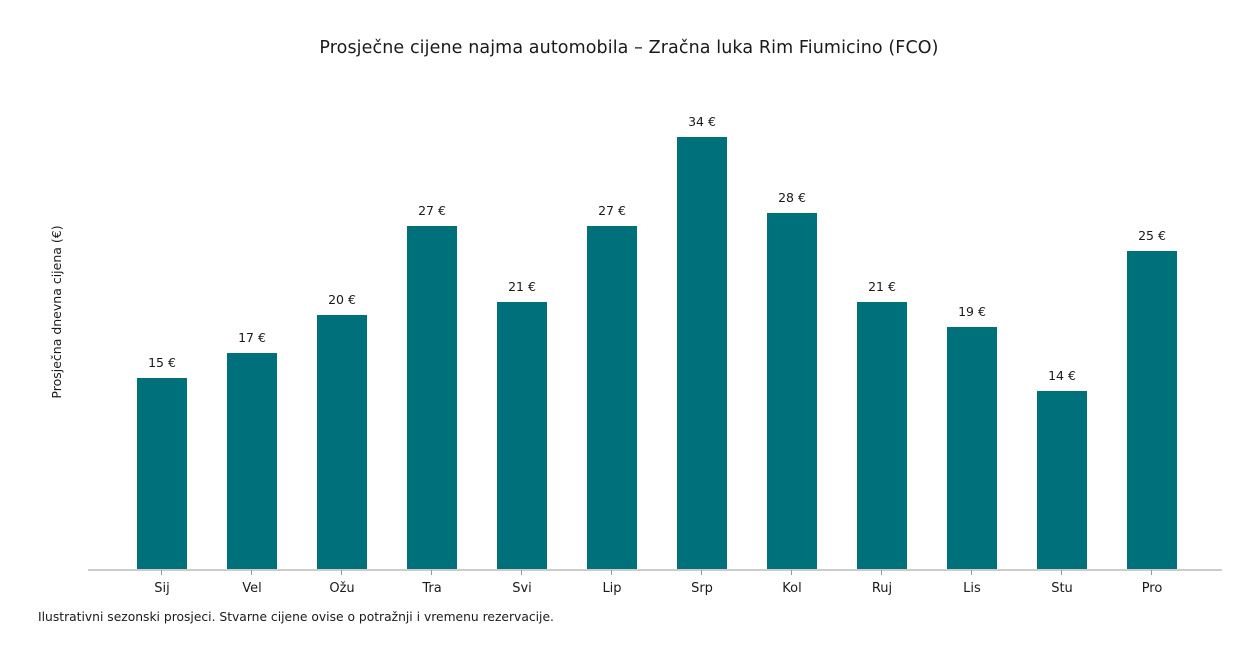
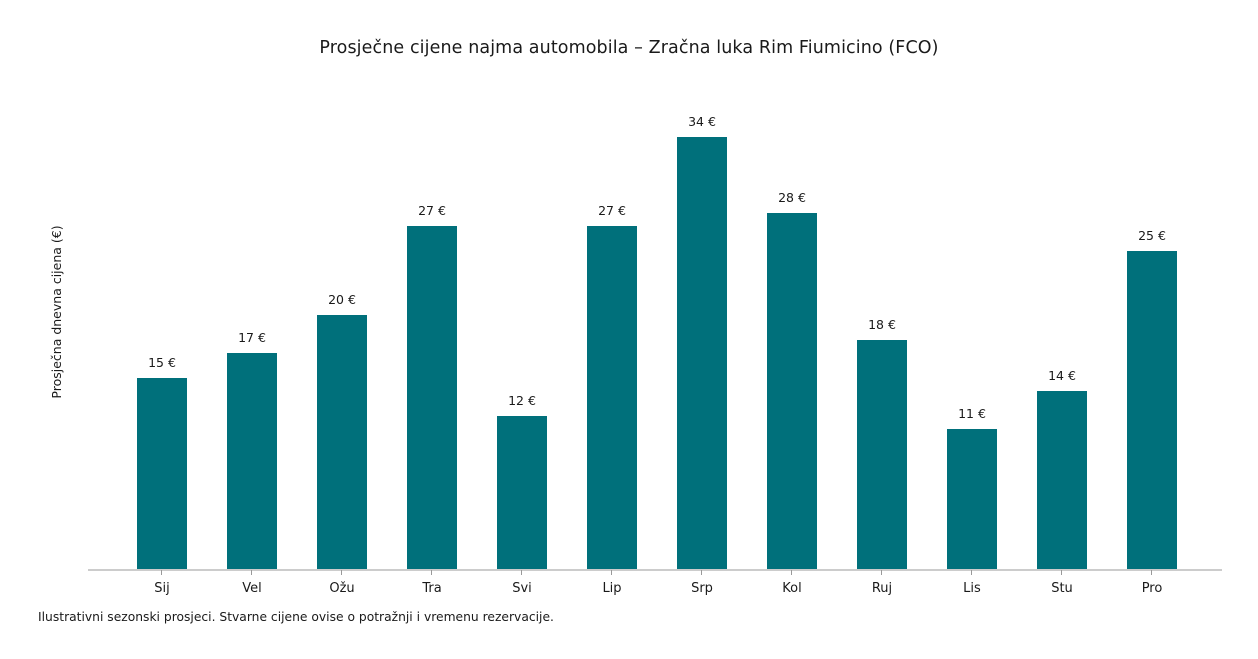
Svi: 21 -> 12
Ruj: 21 -> 18
Lis: 19 -> 11
